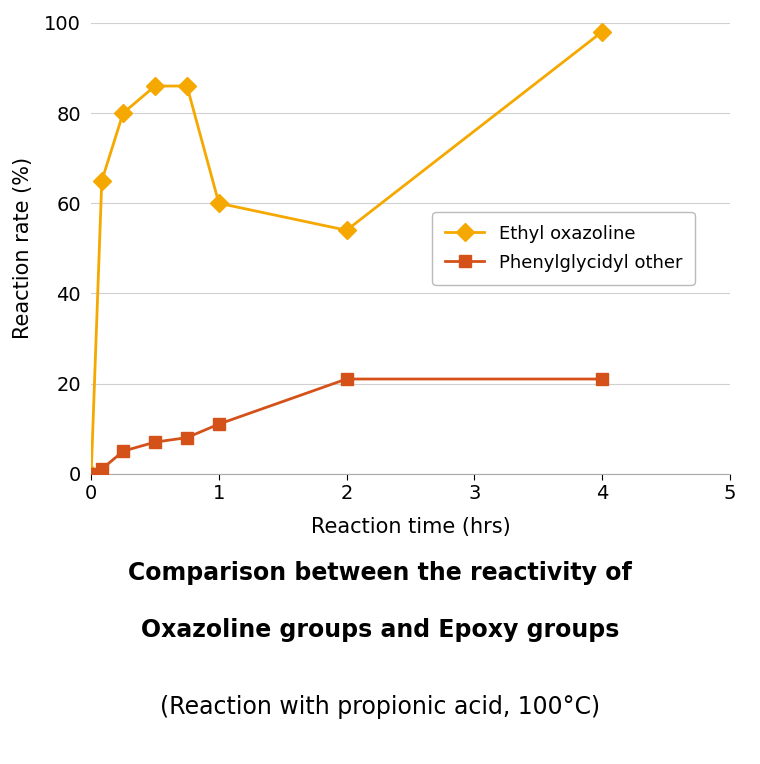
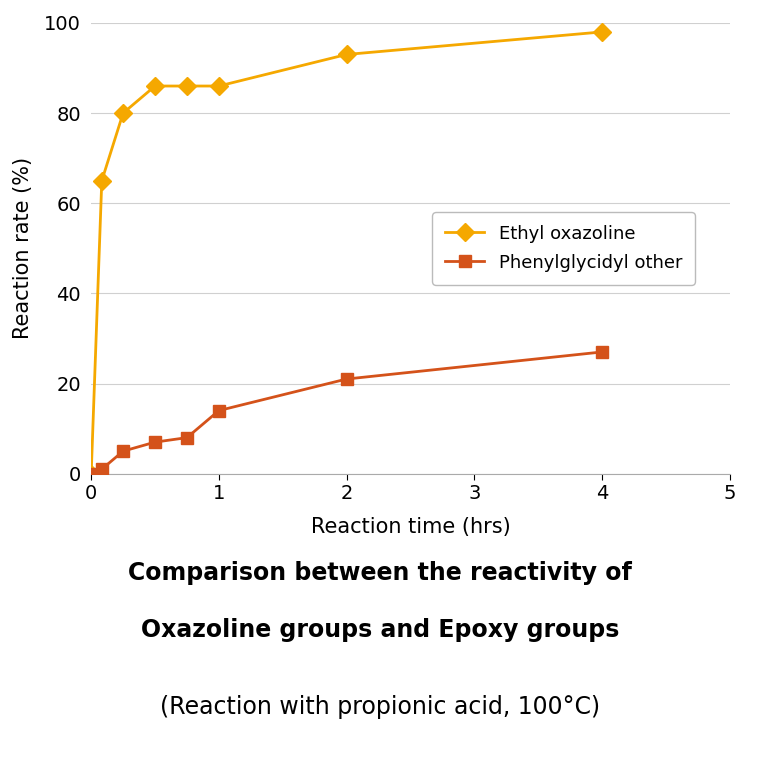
Ethyl oxazoline/1: 60 -> 86
Phenylglycidyl other/1: 11 -> 14
Ethyl oxazoline/2: 54 -> 93
Phenylglycidyl other/4: 21 -> 27
